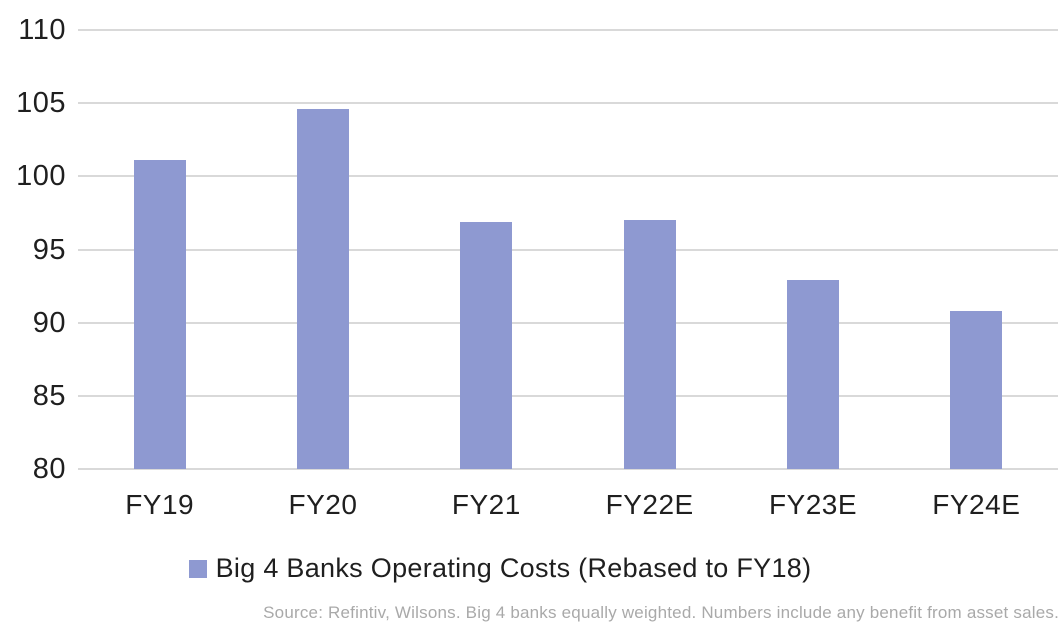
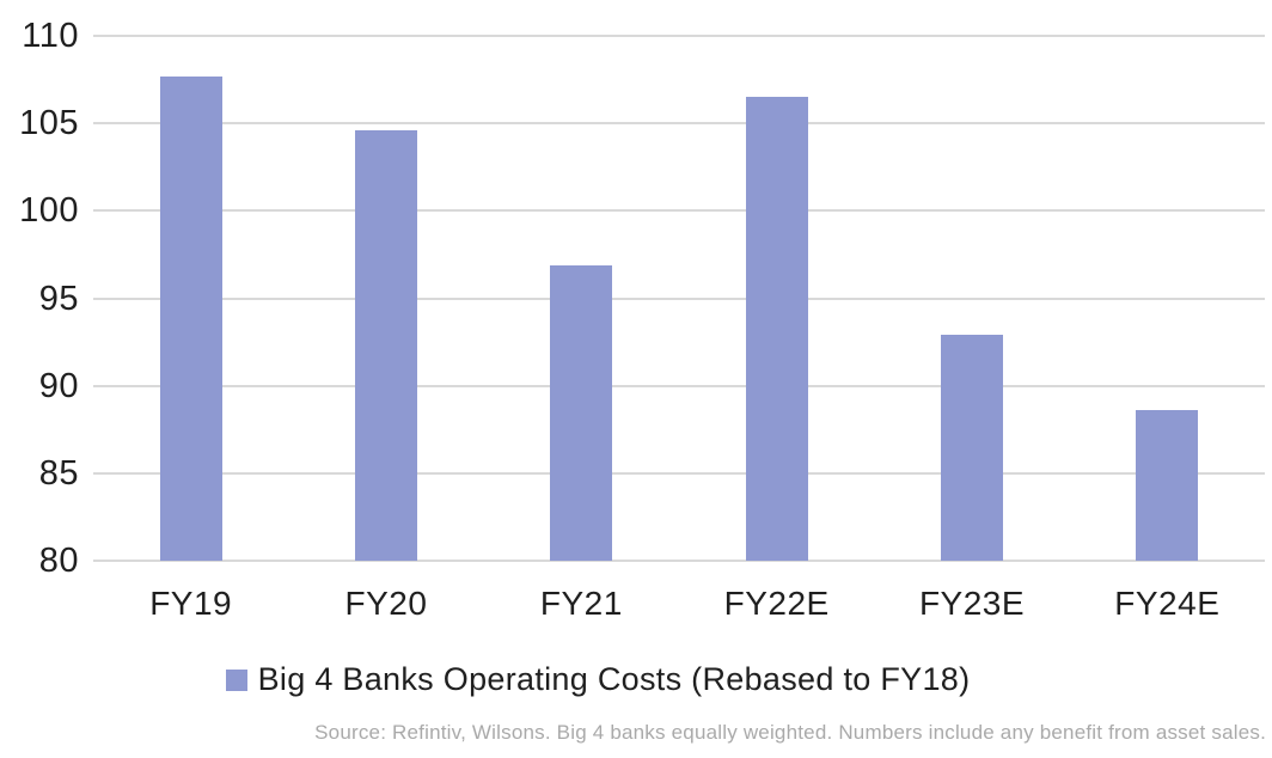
FY19: 101.1 -> 107.7
FY22E: 97.0 -> 106.5
FY24E: 90.8 -> 88.6
